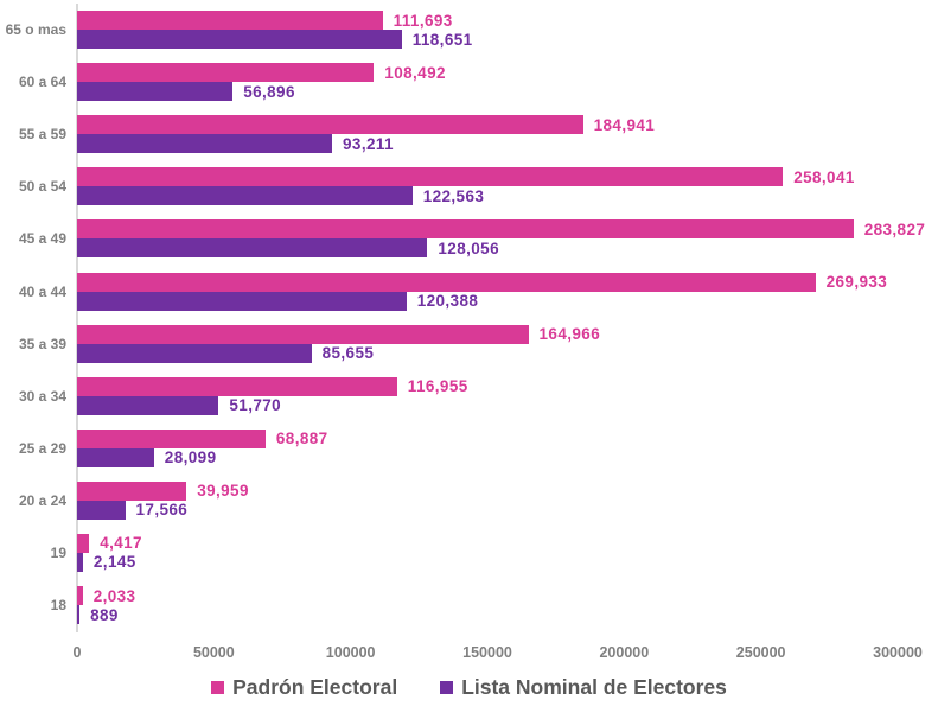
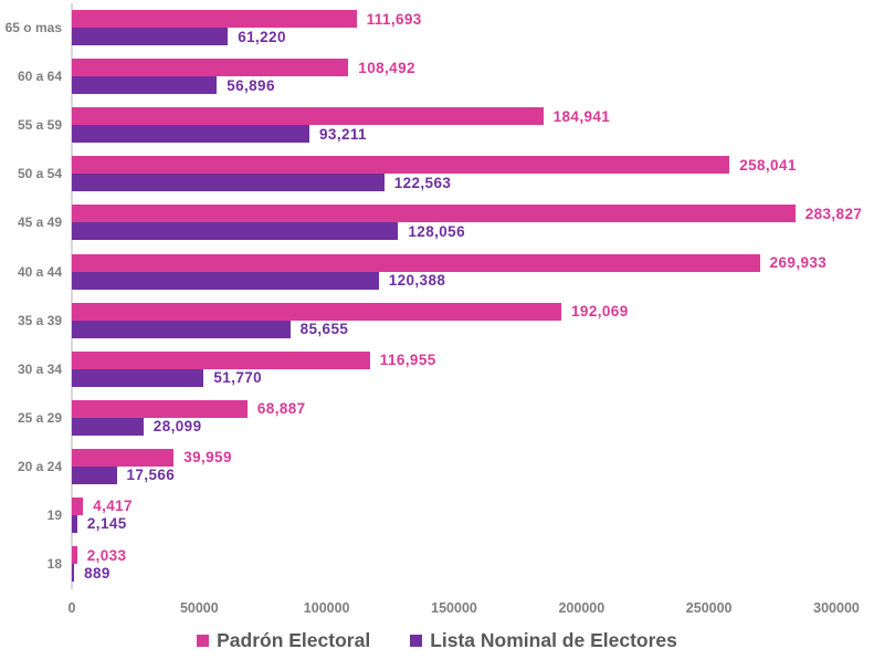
Lista Nominal de Electores/65 o mas: 118,651 -> 61,220
Padrón Electoral/35 a 39: 164,966 -> 192,069
